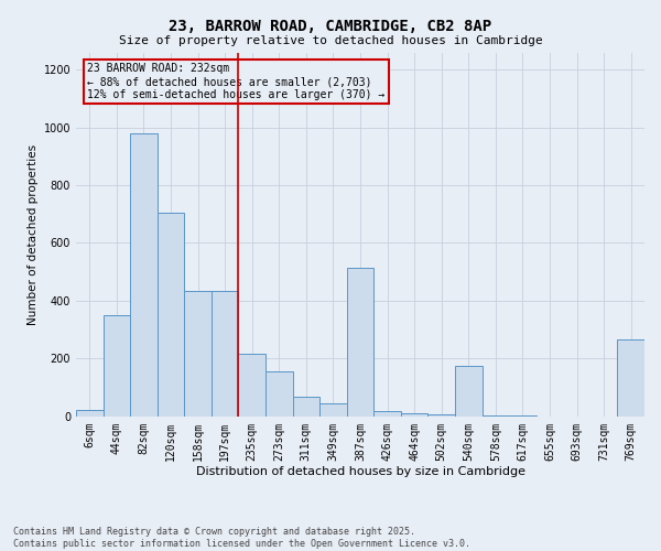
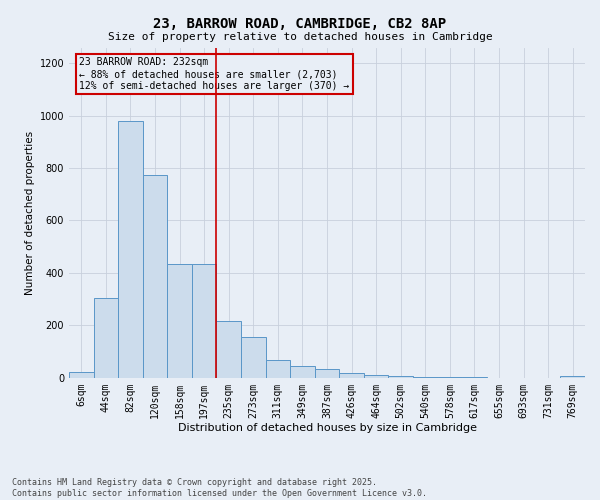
44sqm: 350 -> 305
120sqm: 705 -> 775
387sqm: 515 -> 32
540sqm: 175 -> 2
769sqm: 265 -> 4
